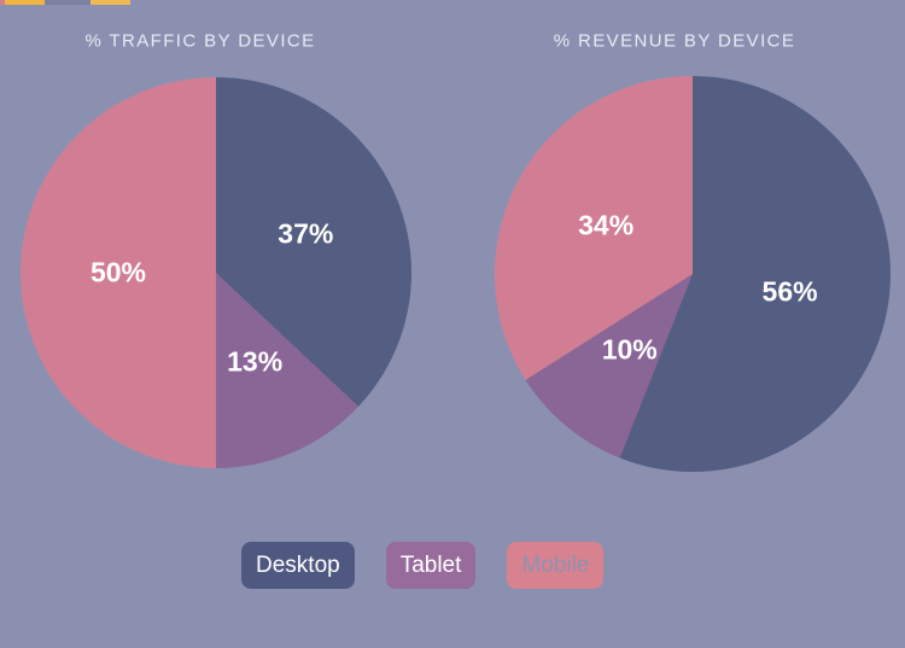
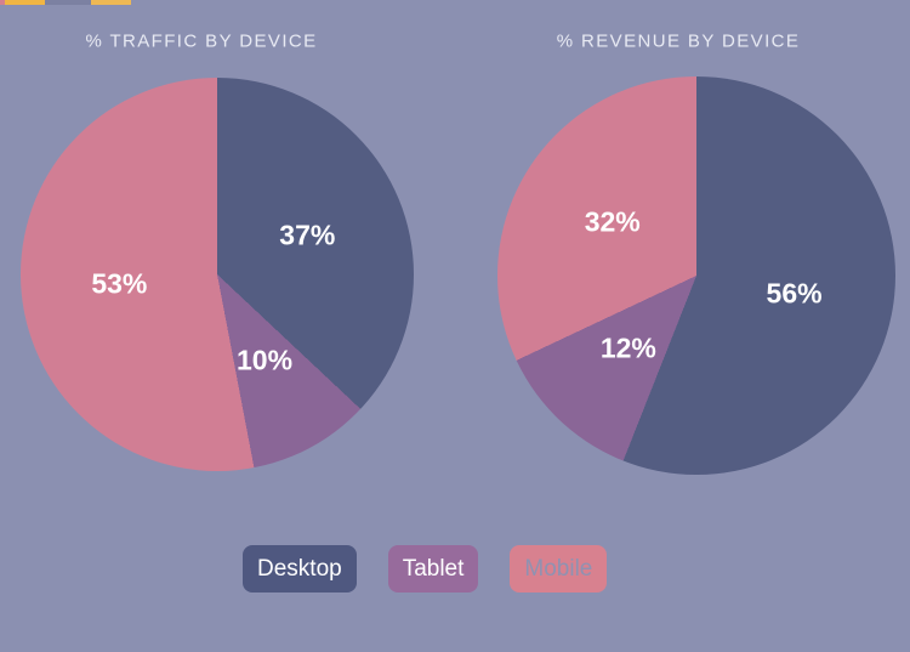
% TRAFFIC BY DEVICE/Tablet: 13% -> 10%
% TRAFFIC BY DEVICE/Mobile: 50% -> 53%
% REVENUE BY DEVICE/Tablet: 10% -> 12%
% REVENUE BY DEVICE/Mobile: 34% -> 32%
